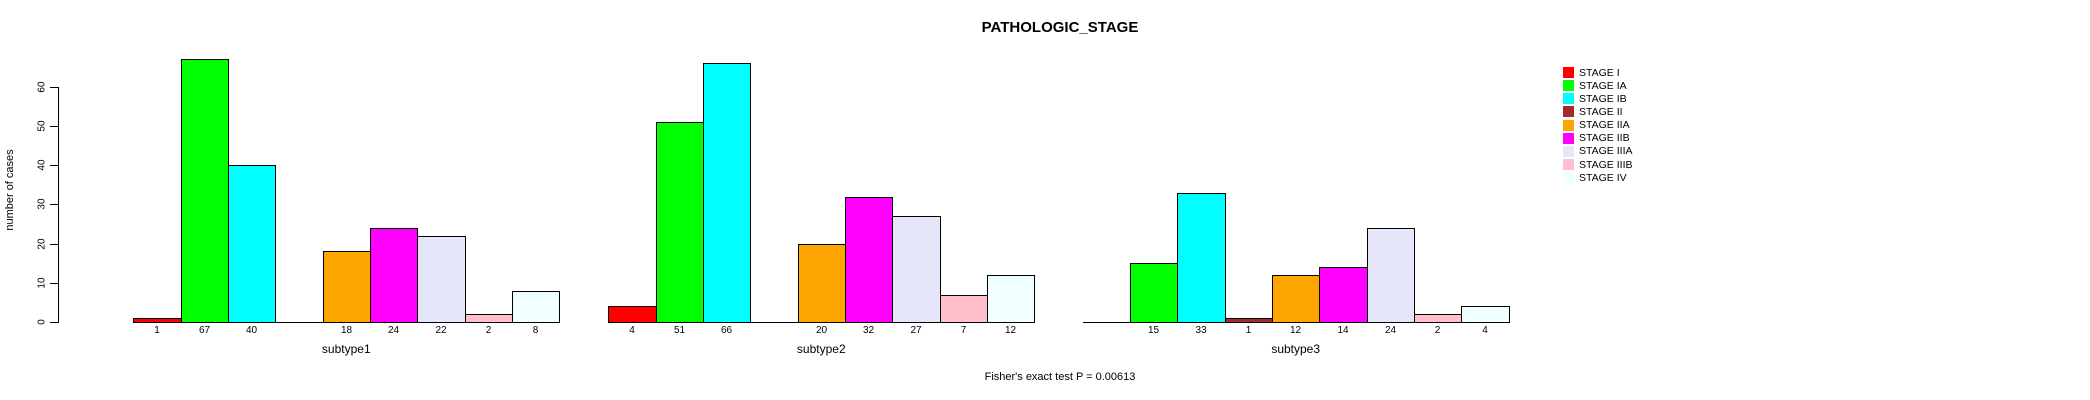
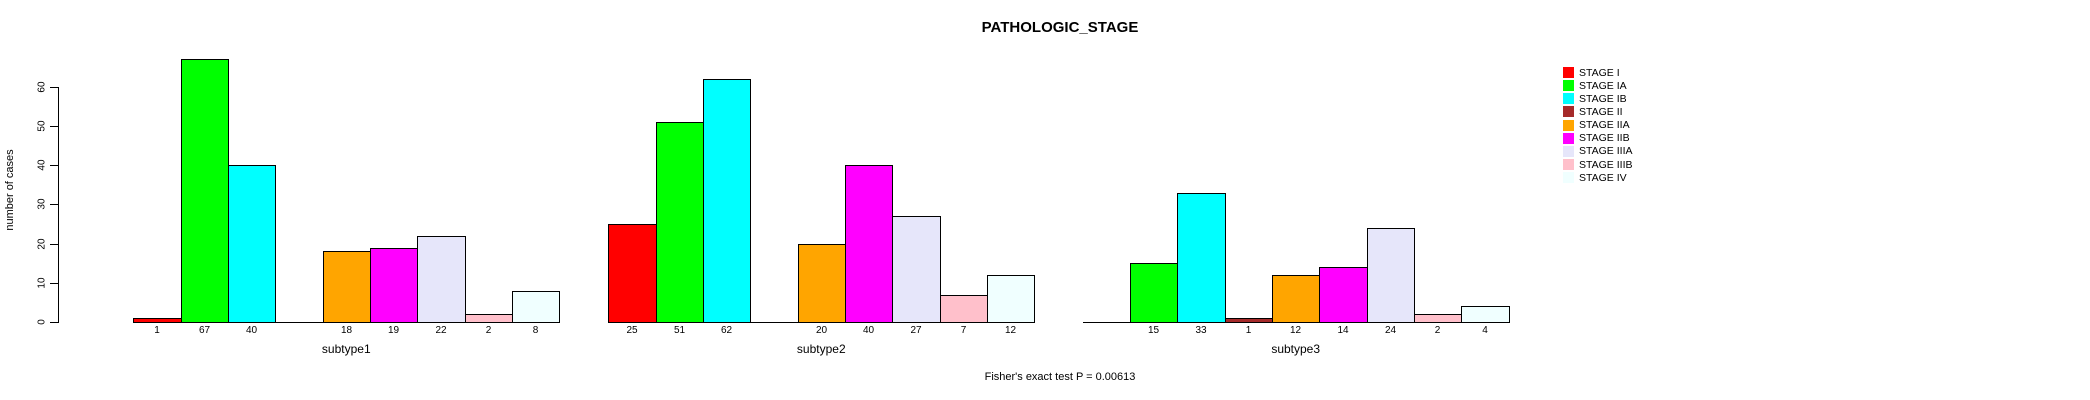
STAGE IIB/subtype1: 24 -> 19
STAGE I/subtype2: 4 -> 25
STAGE IB/subtype2: 66 -> 62
STAGE IIB/subtype2: 32 -> 40
